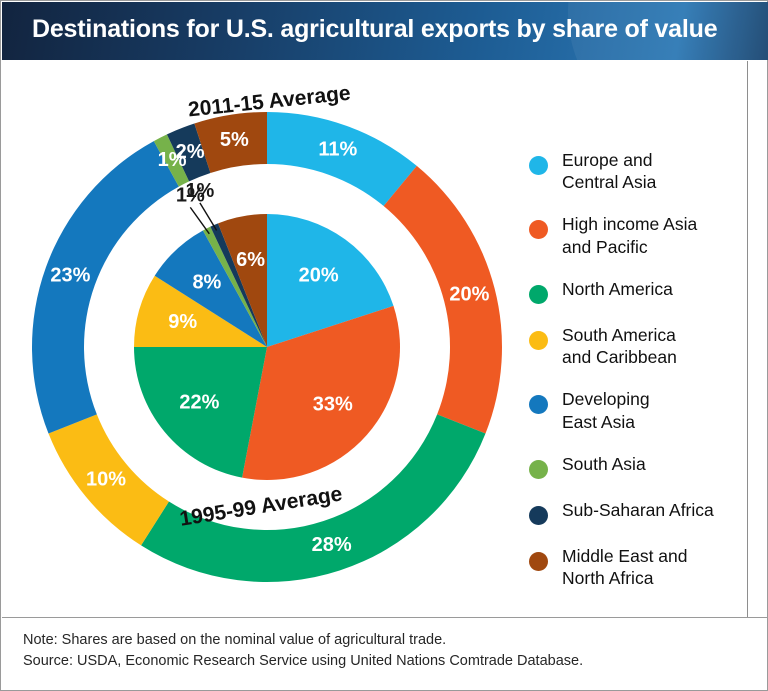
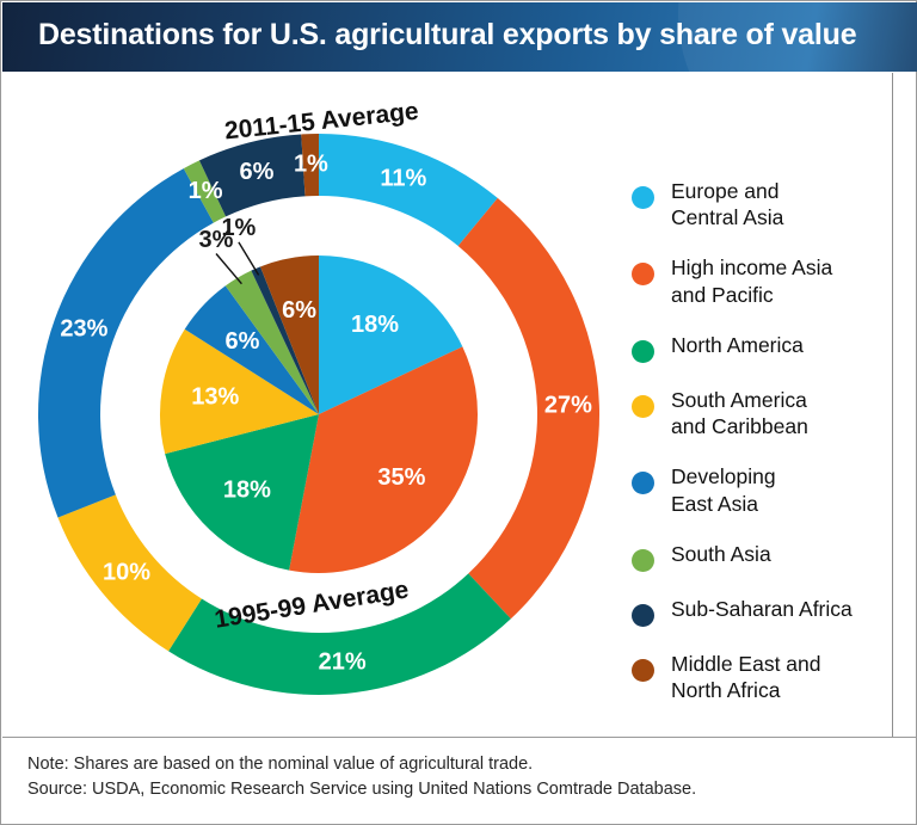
1995-99 Average/Europe and Central Asia: 20% -> 18%
1995-99 Average/High income Asia and Pacific: 33% -> 35%
2011-15 Average/High income Asia and Pacific: 20% -> 27%
1995-99 Average/North America: 22% -> 18%
2011-15 Average/North America: 28% -> 21%
1995-99 Average/South America and Caribbean: 9% -> 13%
1995-99 Average/Developing East Asia: 8% -> 6%
1995-99 Average/South Asia: 1% -> 3%
2011-15 Average/Sub-Saharan Africa: 2% -> 6%
2011-15 Average/Middle East and North Africa: 5% -> 1%
